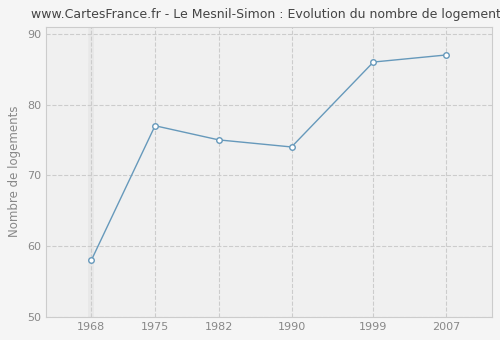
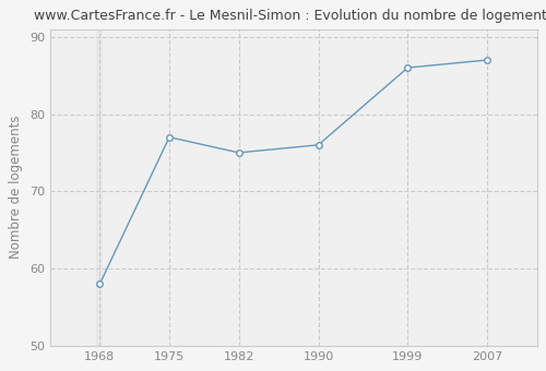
1990: 74 -> 76
